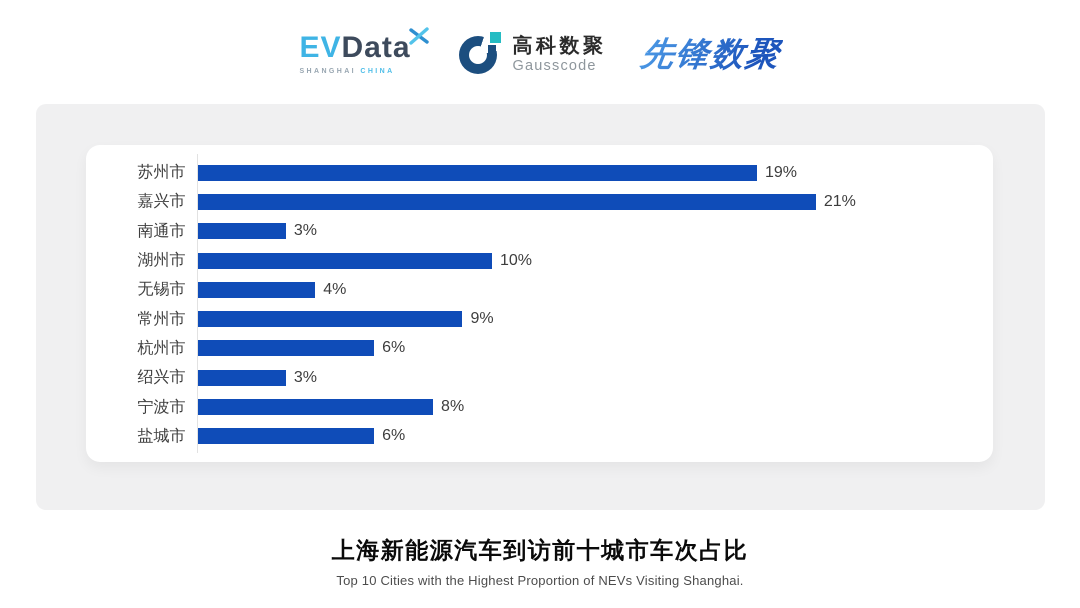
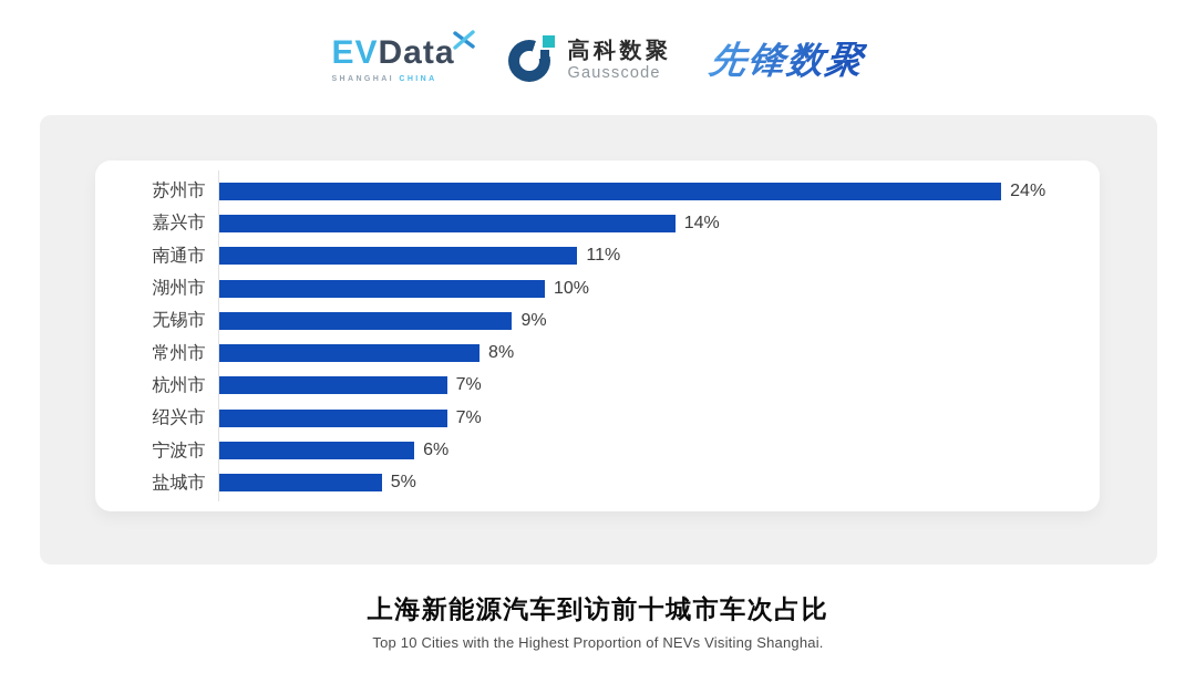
苏州市: 19% -> 24%
嘉兴市: 21% -> 14%
南通市: 3% -> 11%
无锡市: 4% -> 9%
常州市: 9% -> 8%
杭州市: 6% -> 7%
绍兴市: 3% -> 7%
宁波市: 8% -> 6%
盐城市: 6% -> 5%
